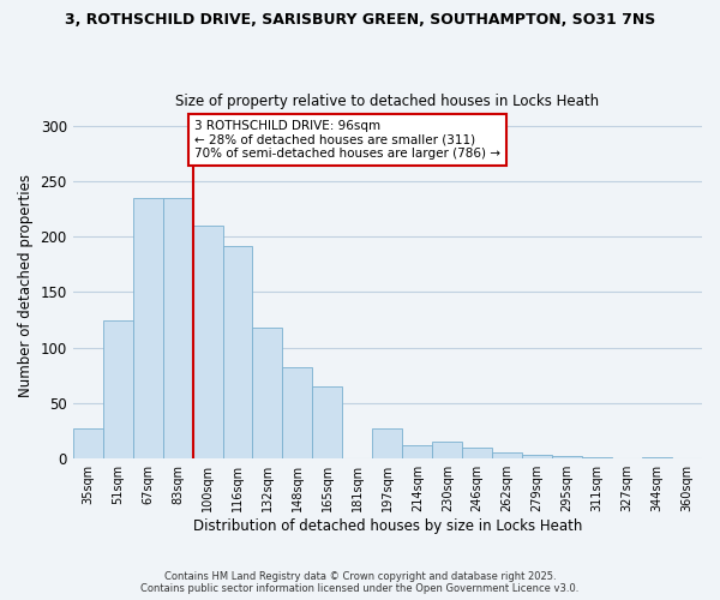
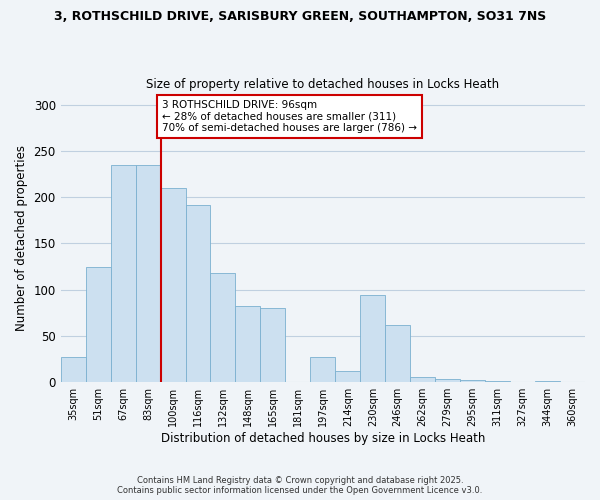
165sqm: 65 -> 80
230sqm: 15 -> 94
246sqm: 10 -> 62
